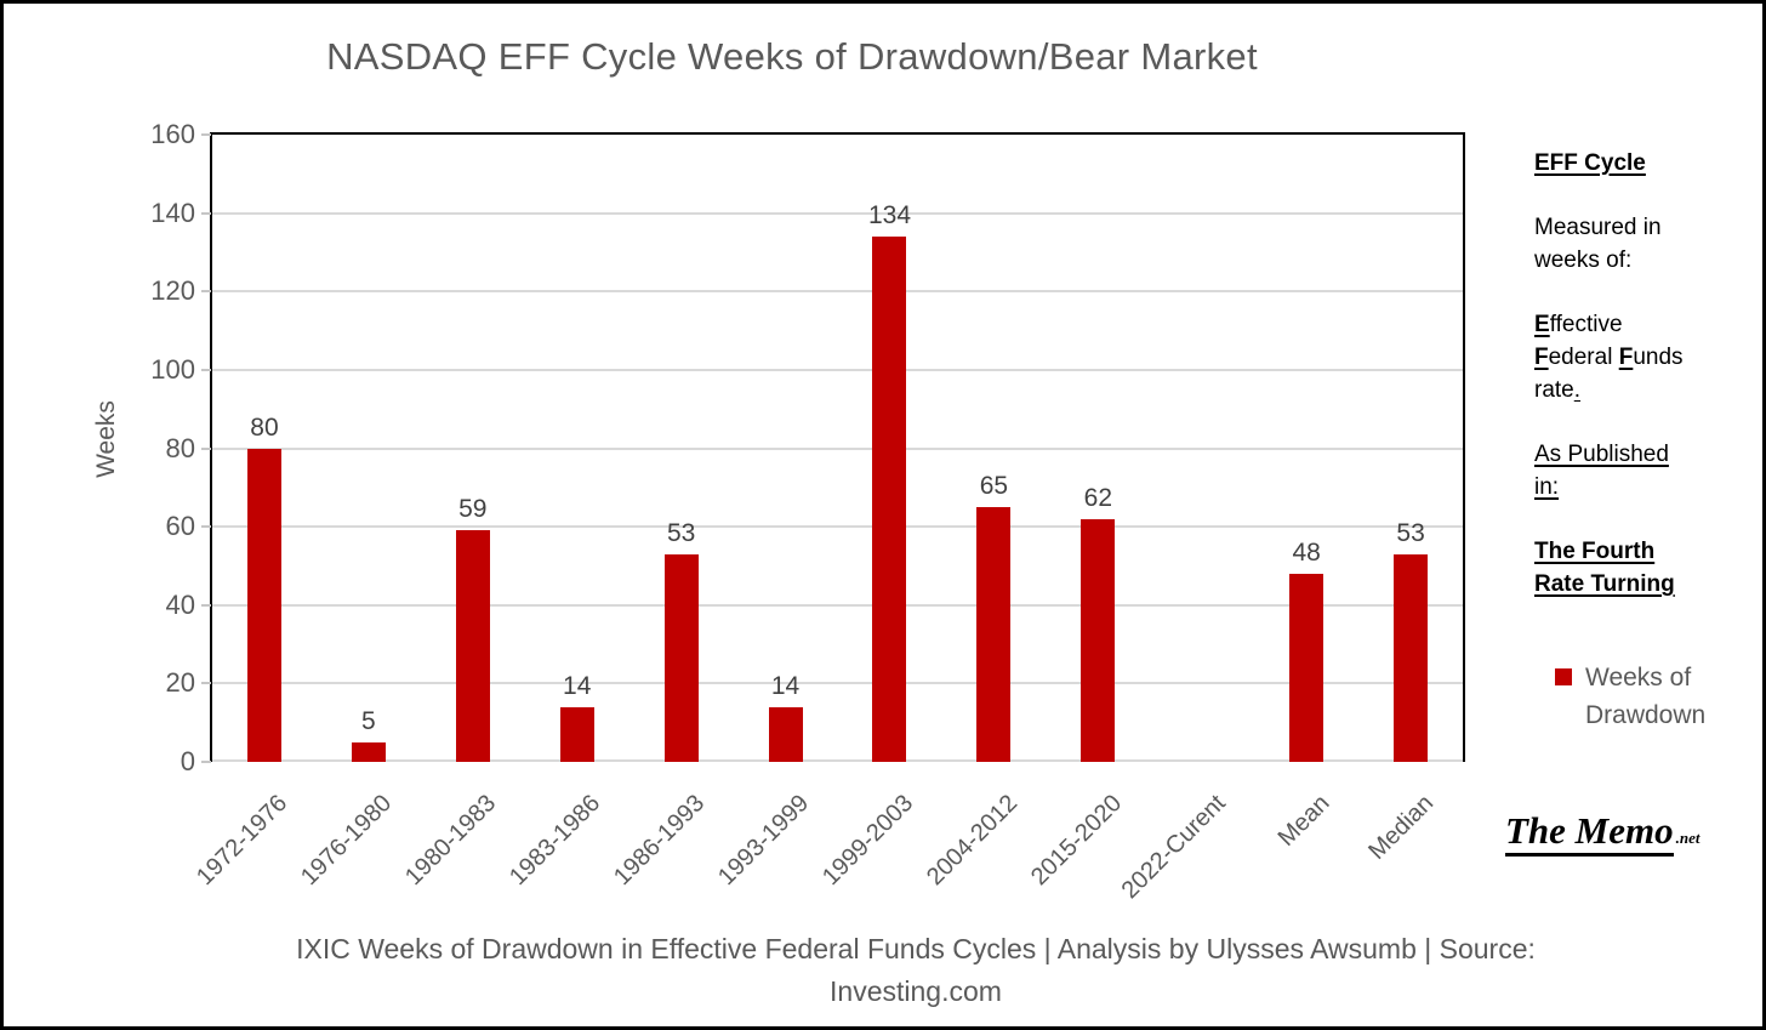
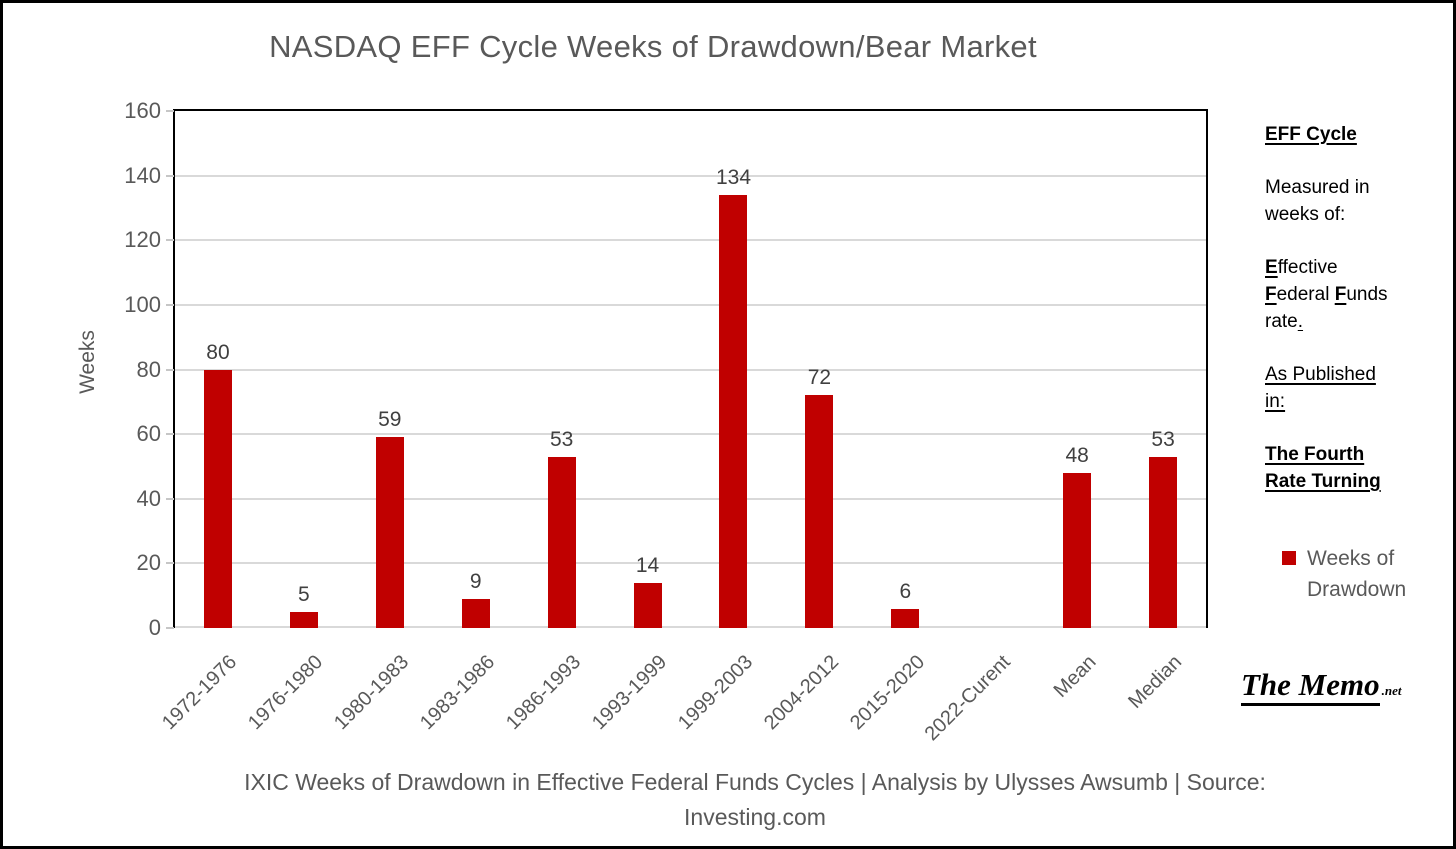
1983-1986: 14 -> 9
2004-2012: 65 -> 72
2015-2020: 62 -> 6
